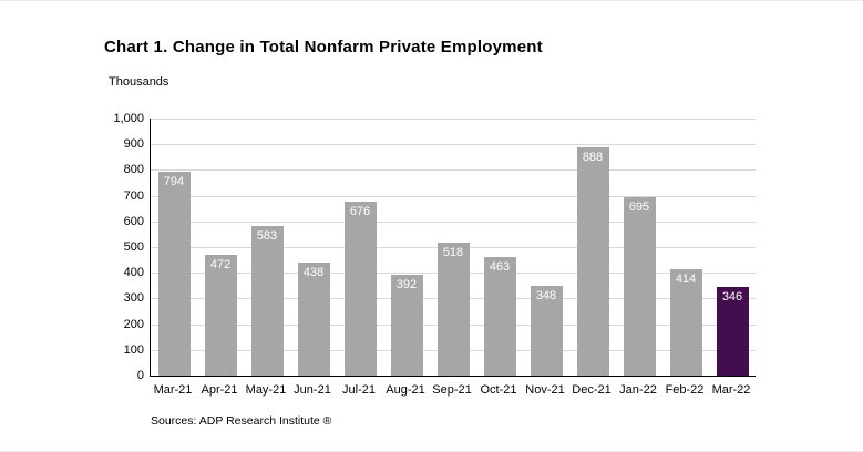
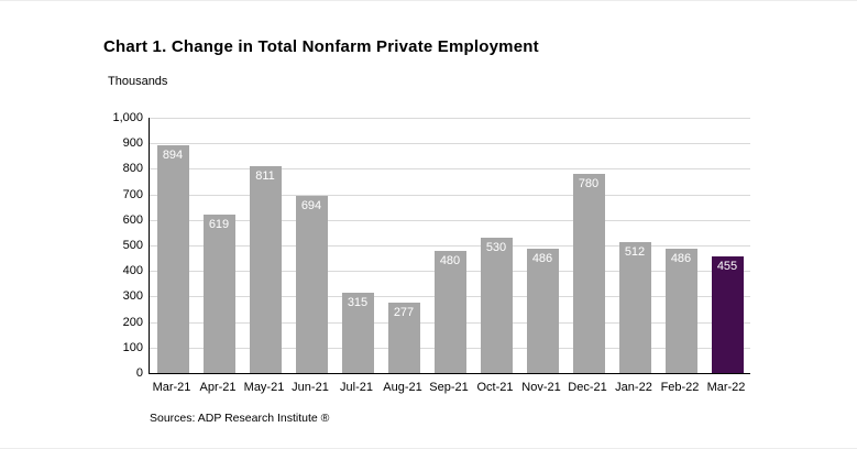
Mar-21: 794 -> 894
Apr-21: 472 -> 619
May-21: 583 -> 811
Jun-21: 438 -> 694
Jul-21: 676 -> 315
Aug-21: 392 -> 277
Sep-21: 518 -> 480
Oct-21: 463 -> 530
Nov-21: 348 -> 486
Dec-21: 888 -> 780
Jan-22: 695 -> 512
Feb-22: 414 -> 486
Mar-22: 346 -> 455
